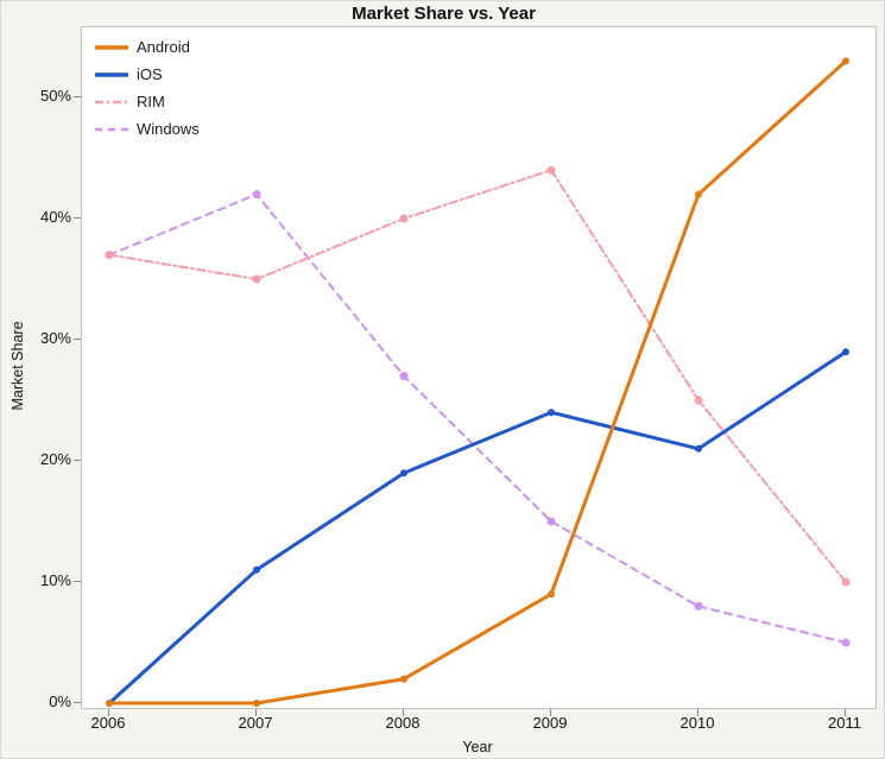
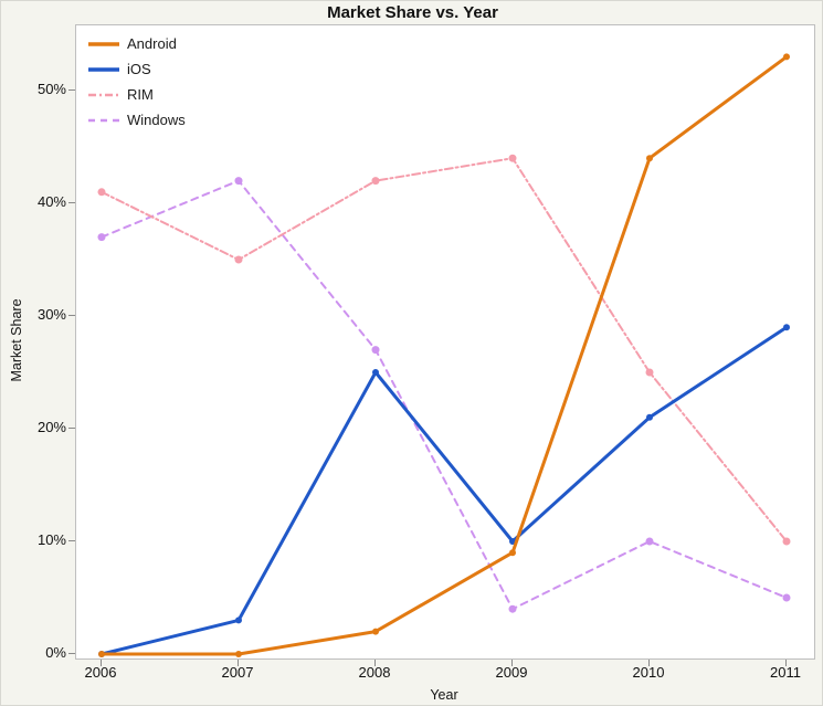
RIM/2006: 37% -> 41%
iOS/2007: 11% -> 3%
iOS/2008: 19% -> 25%
RIM/2008: 40% -> 42%
iOS/2009: 24% -> 10%
Windows/2009: 15% -> 4%
Android/2010: 42% -> 44%
Windows/2010: 8% -> 10%
